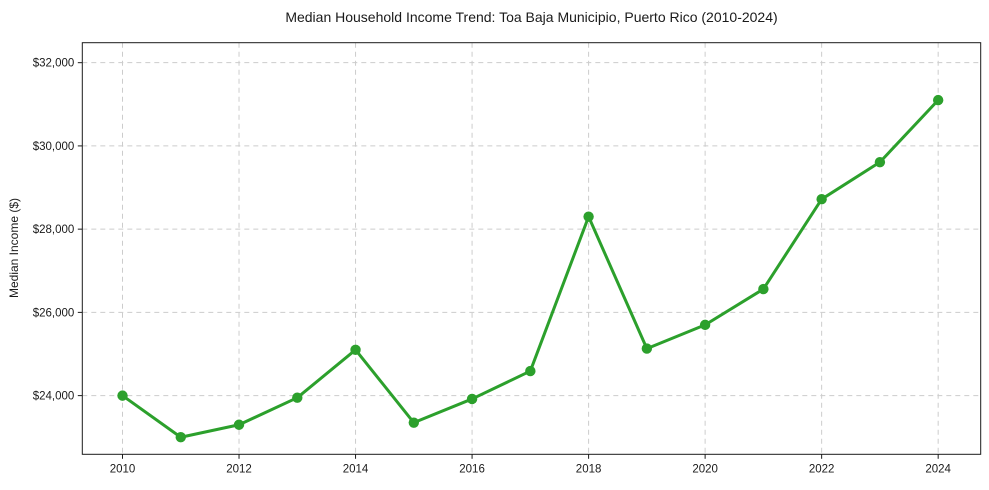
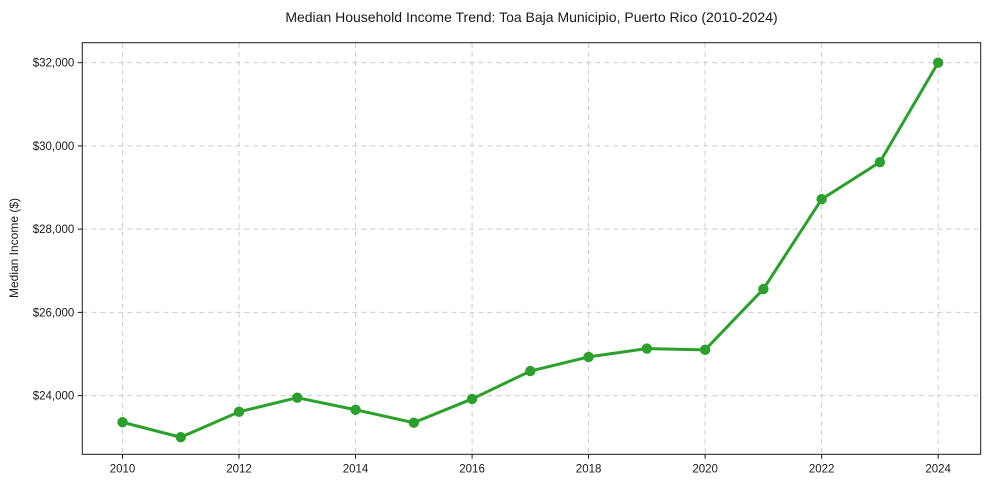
2010: $24000 -> $23400
2012: $23300 -> $23600
2014: $25100 -> $23700
2018: $28300 -> $24900
2020: $25700 -> $25100
2024: $31100 -> $32000
